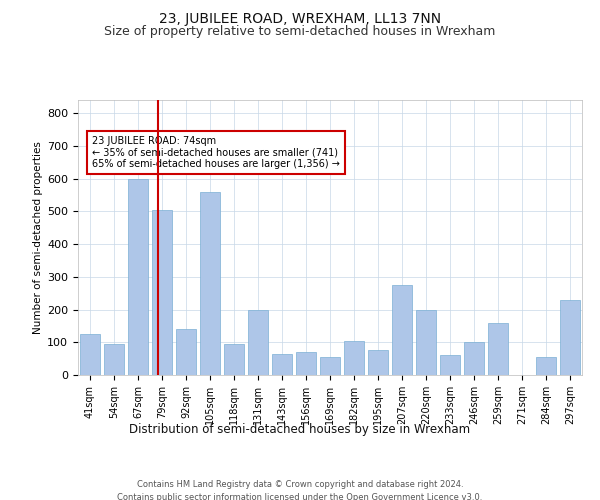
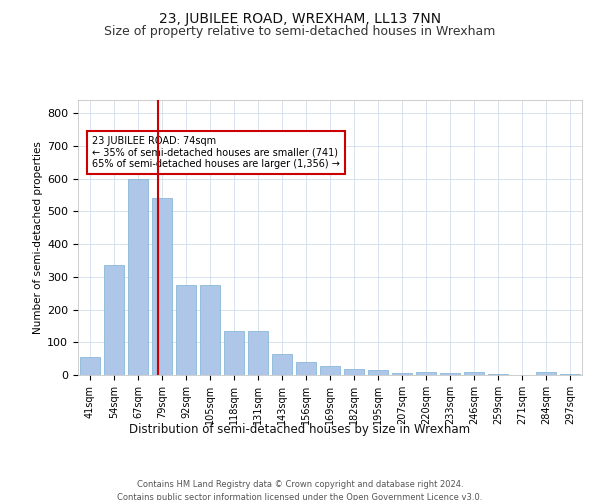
41sqm: 125 -> 55
54sqm: 95 -> 335
79sqm: 505 -> 540
92sqm: 140 -> 275
105sqm: 560 -> 275
118sqm: 95 -> 135
131sqm: 200 -> 135
156sqm: 70 -> 40
169sqm: 55 -> 27
182sqm: 105 -> 18
195sqm: 75 -> 14
207sqm: 275 -> 5
220sqm: 200 -> 8
233sqm: 60 -> 5
246sqm: 100 -> 10
259sqm: 160 -> 2
284sqm: 55 -> 10
297sqm: 230 -> 2
